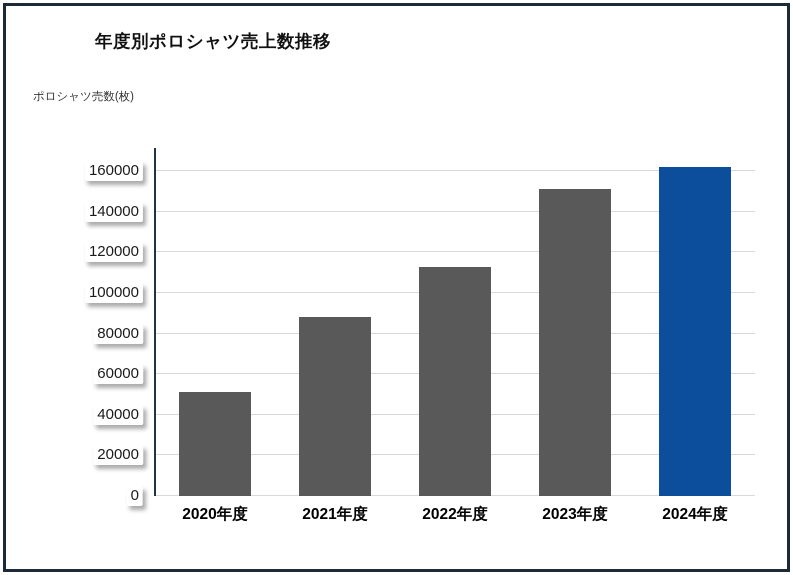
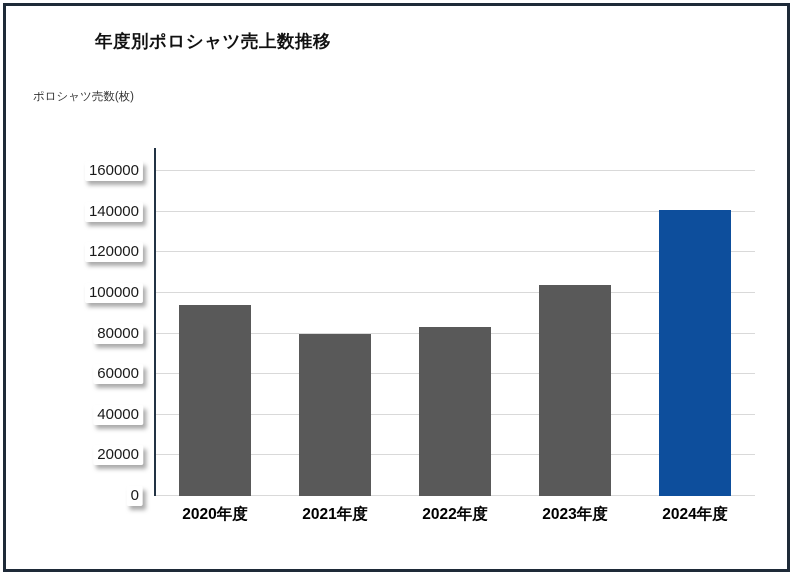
2020年度: 51000 -> 94000
2021年度: 88000 -> 80000
2022年度: 113000 -> 83000
2023年度: 151000 -> 104000
2024年度: 162000 -> 141000
